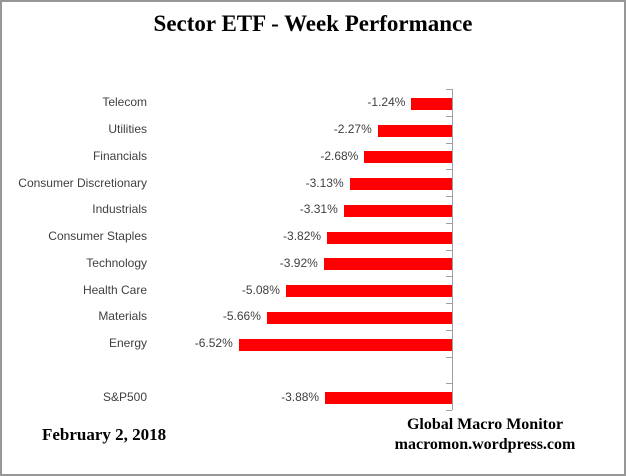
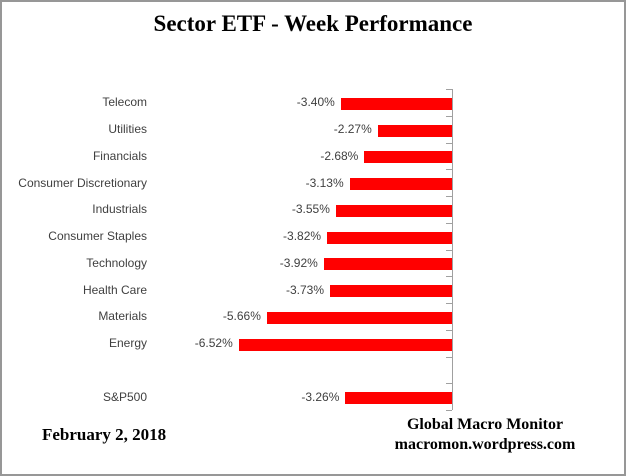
Telecom: -1.24% -> -3.40%
Industrials: -3.31% -> -3.55%
Health Care: -5.08% -> -3.73%
S&P500: -3.88% -> -3.26%
